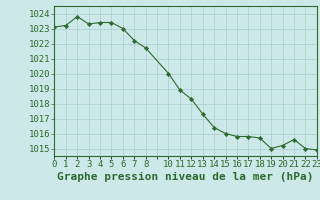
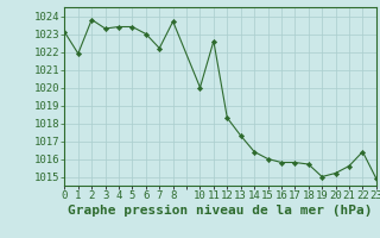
1: 1023.2 -> 1021.9
8: 1021.7 -> 1023.7
11: 1018.9 -> 1022.6
22: 1015.0 -> 1016.4
